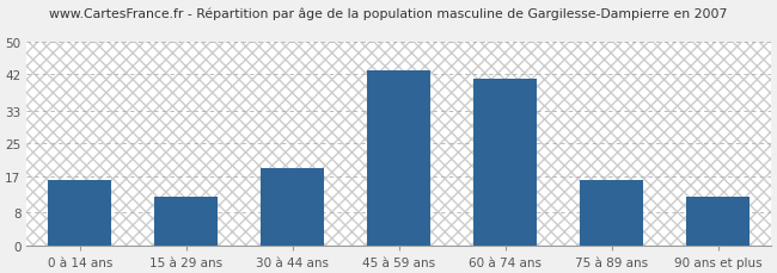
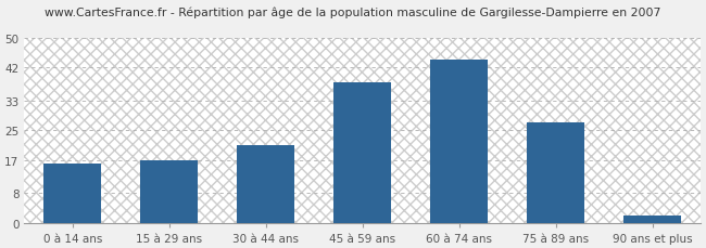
15 à 29 ans: 12 -> 17
30 à 44 ans: 19 -> 21
45 à 59 ans: 43 -> 38
60 à 74 ans: 41 -> 44
75 à 89 ans: 16 -> 27
90 ans et plus: 12 -> 2
